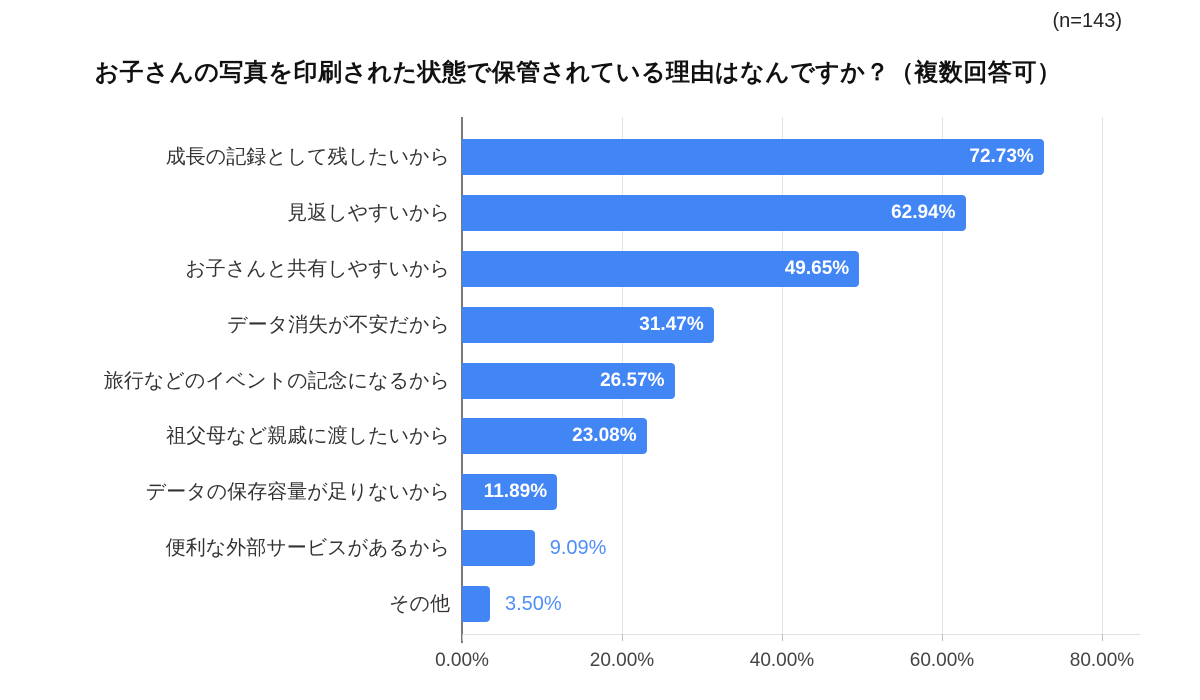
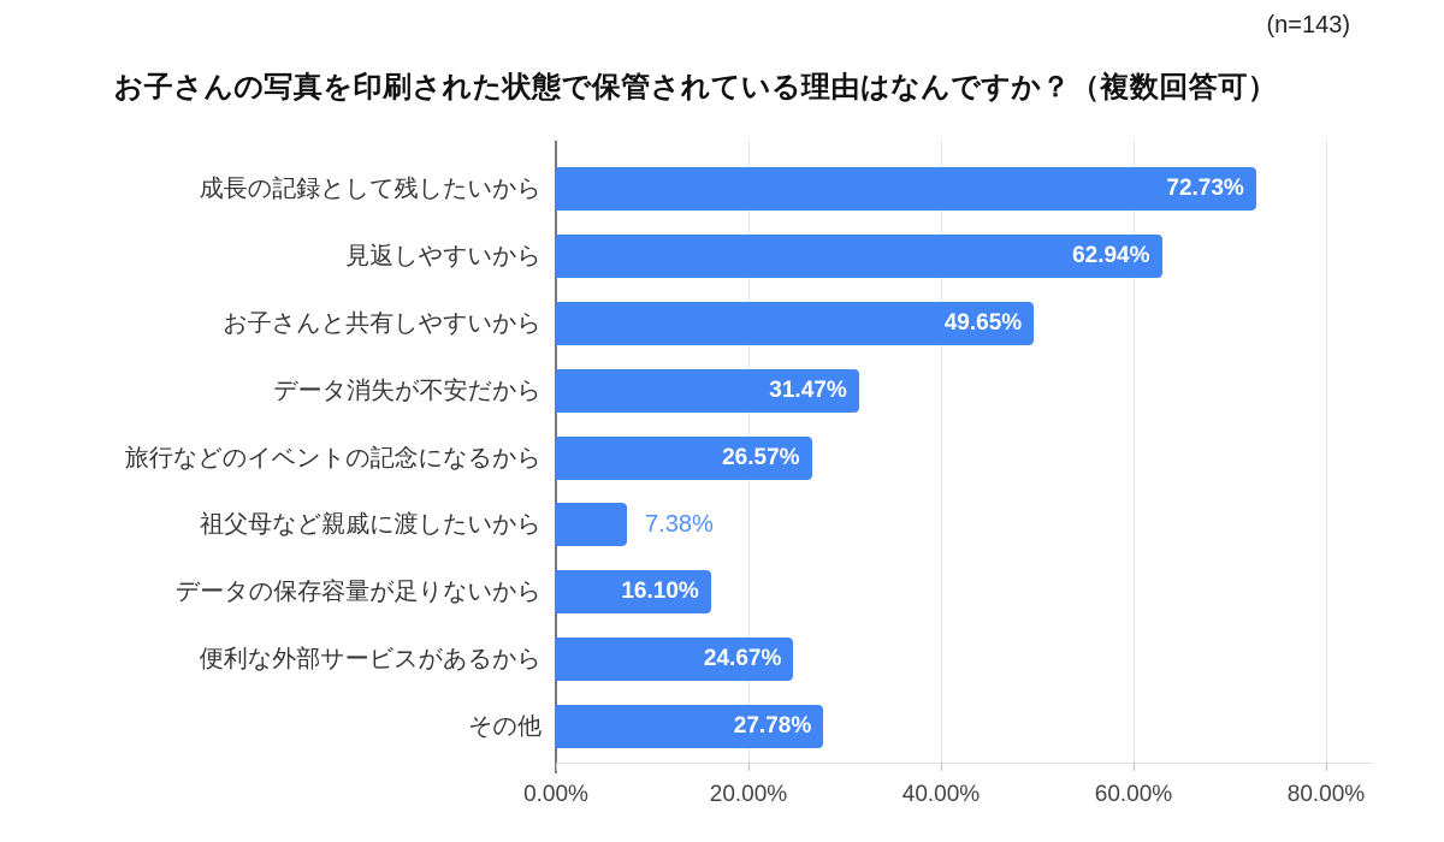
祖父母など親戚に渡したいから: 23.08% -> 7.38%
データの保存容量が足りないから: 11.89% -> 16.10%
便利な外部サービスがあるから: 9.09% -> 24.67%
その他: 3.50% -> 27.78%
